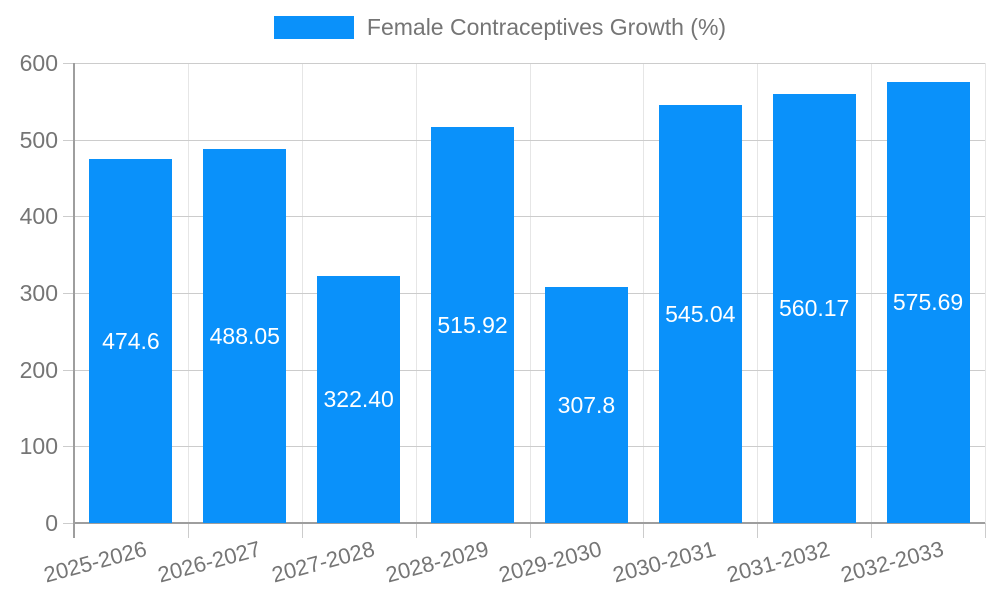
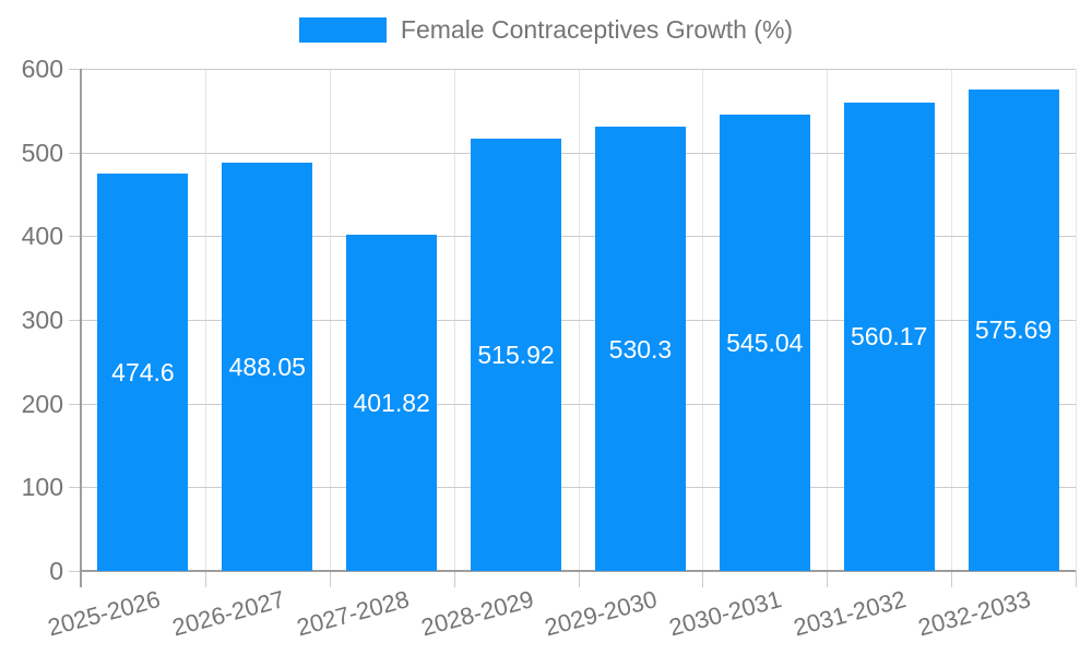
2027-2028: 322.40 -> 401.82
2029-2030: 307.8 -> 530.3
